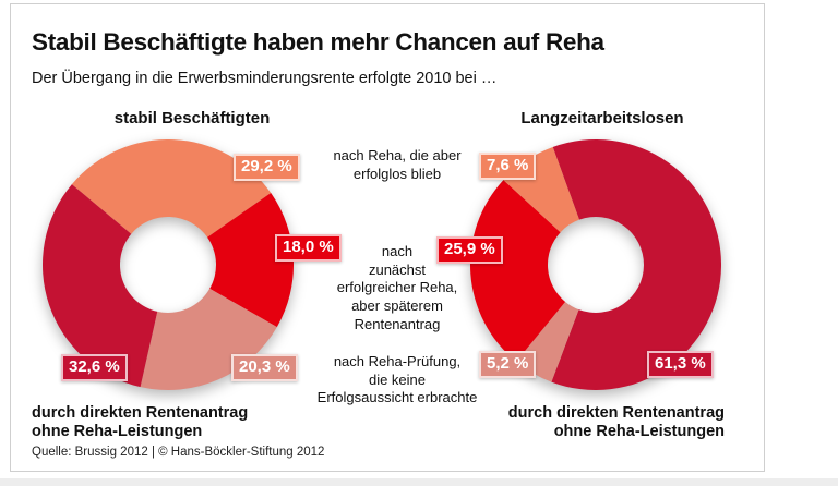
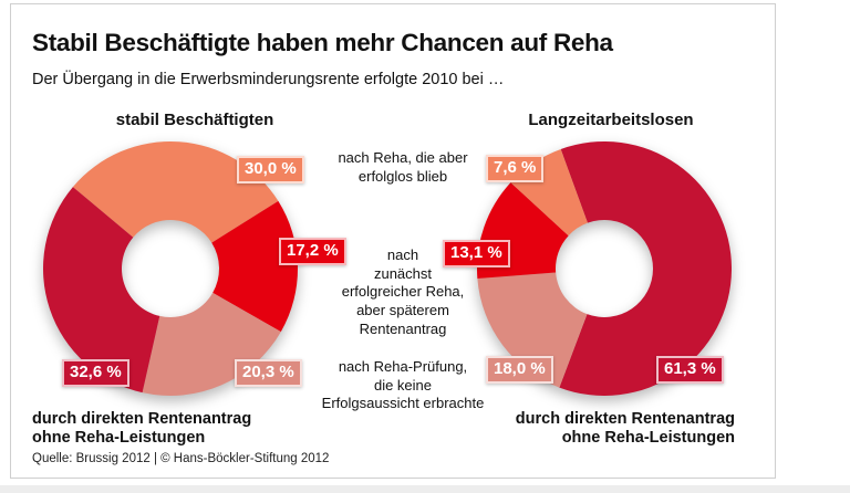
stabil Beschäftigten/nach Reha, die aber erfolglos blieb: 29,2 -> 30,0
stabil Beschäftigten/nach zunächst erfolgreicher Reha, aber späterem Rentenantrag: 18,0 -> 17,2
Langzeitarbeitslosen/nach Reha-Prüfung, die keine Erfolgsaussicht erbrachte: 5,2 -> 18,0
Langzeitarbeitslosen/nach zunächst erfolgreicher Reha, aber späterem Rentenantrag: 25,9 -> 13,1
